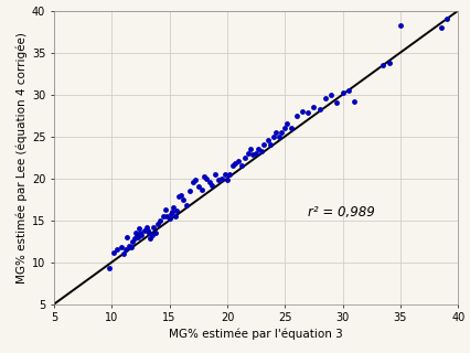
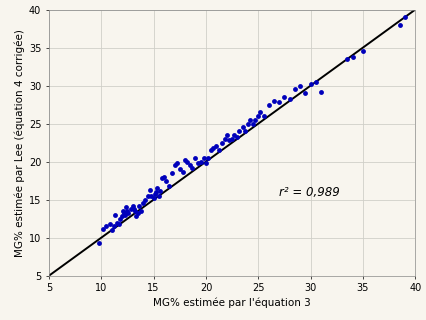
35: 38.2 -> 34.5
